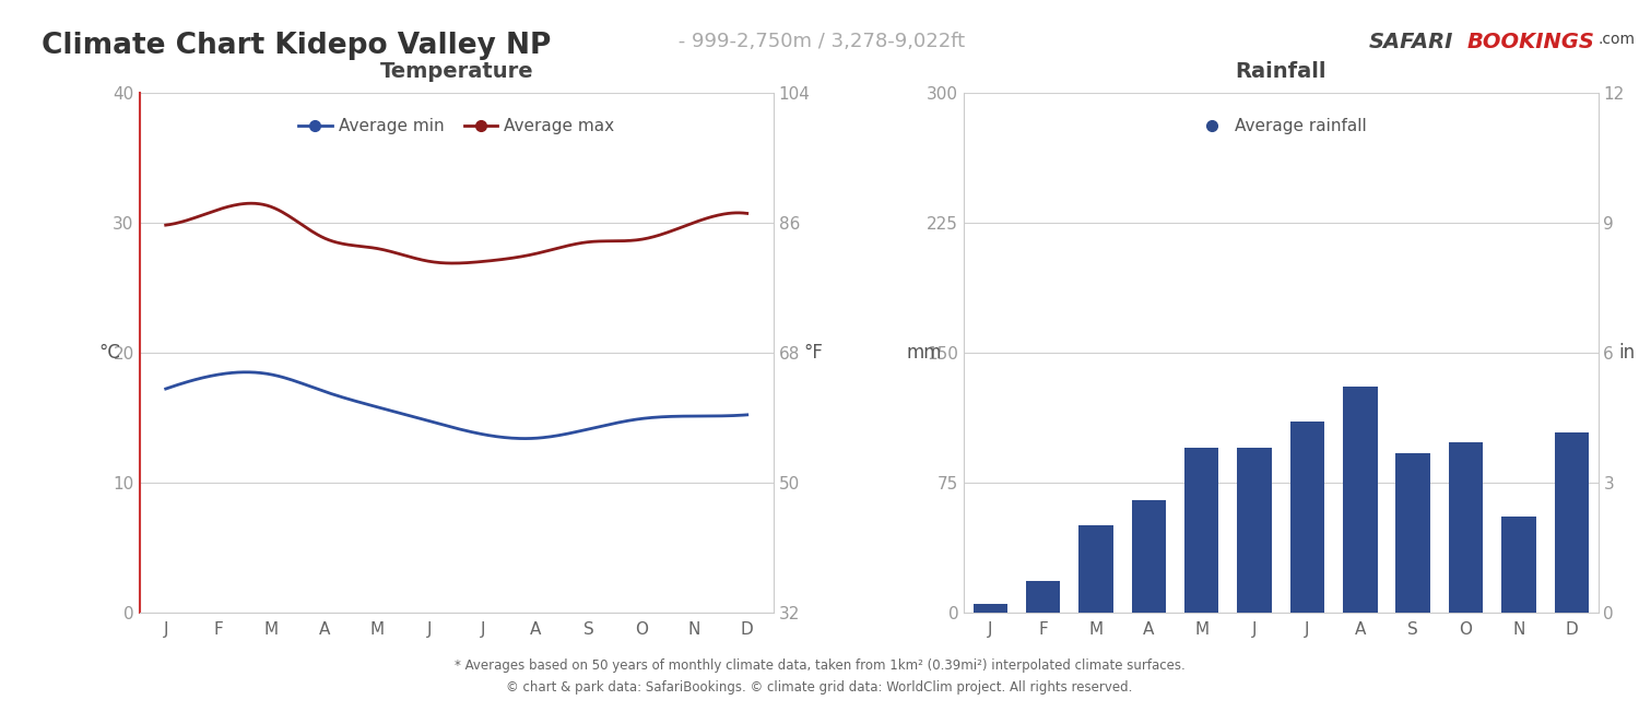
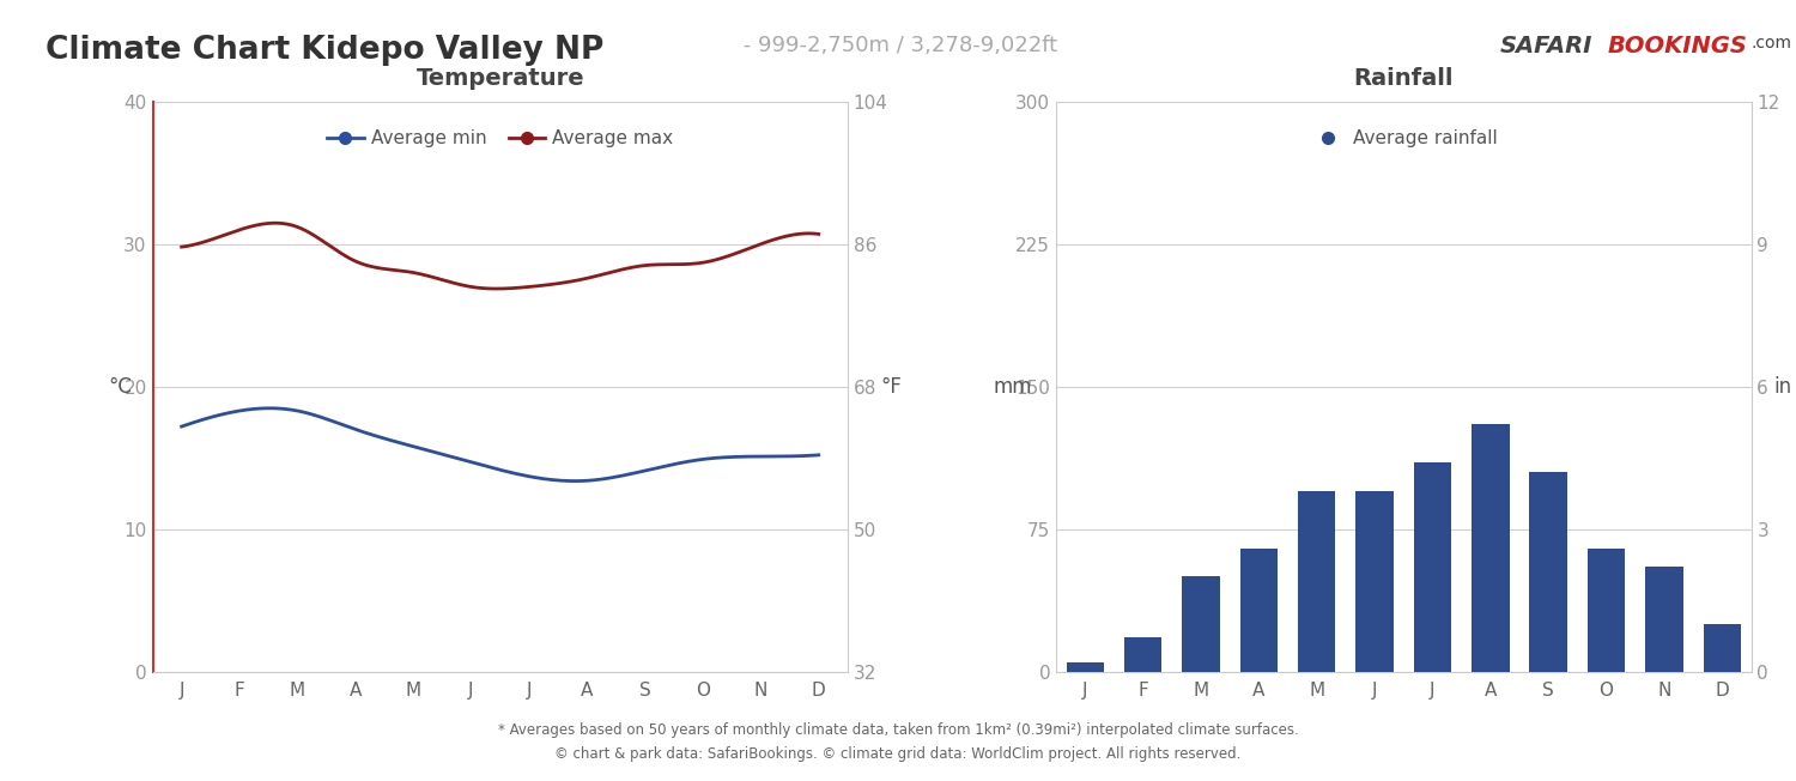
Rainfall/S: 92 -> 105
Rainfall/O: 98 -> 65
Rainfall/D: 104 -> 25
